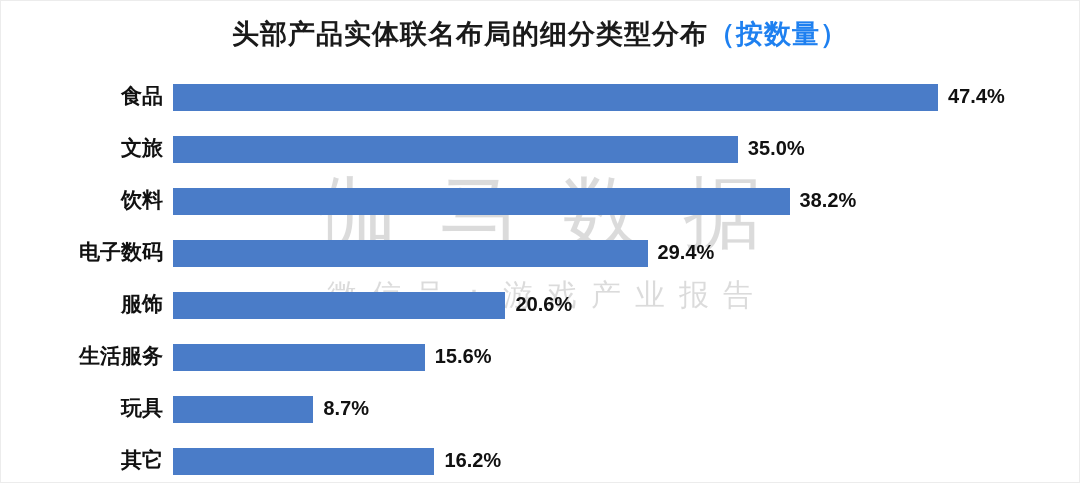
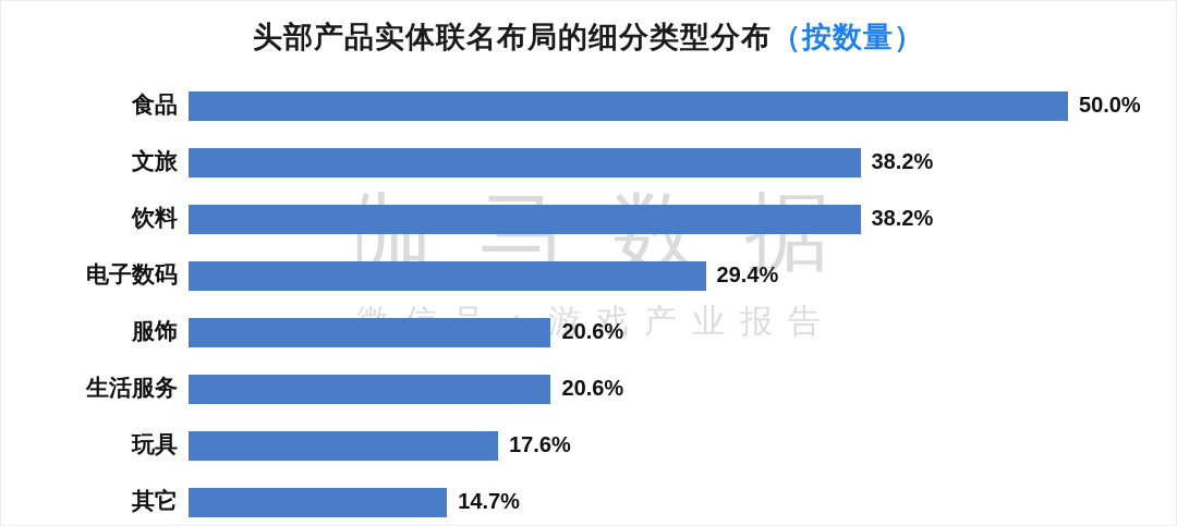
食品: 47.4% -> 50.0%
文旅: 35.0% -> 38.2%
生活服务: 15.6% -> 20.6%
玩具: 8.7% -> 17.6%
其它: 16.2% -> 14.7%
